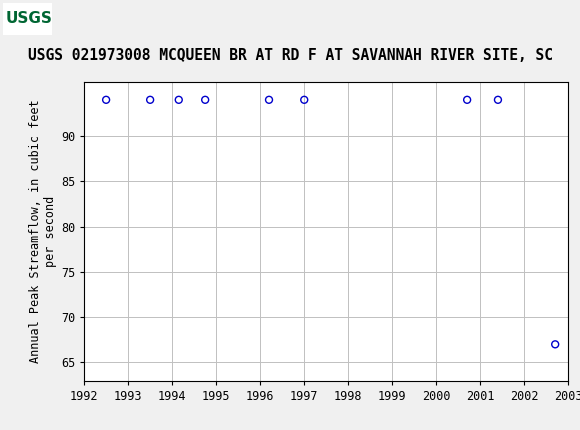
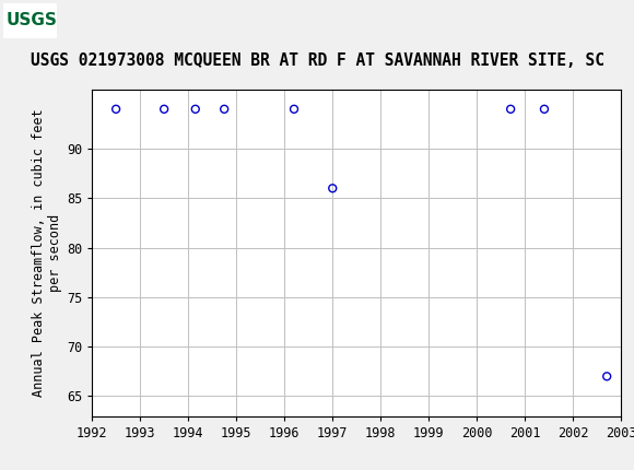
1997: 94 -> 86
